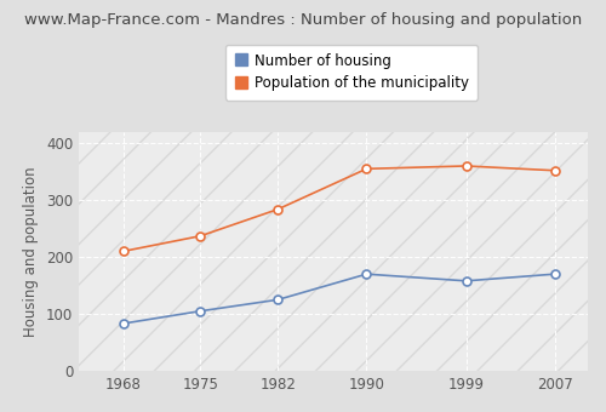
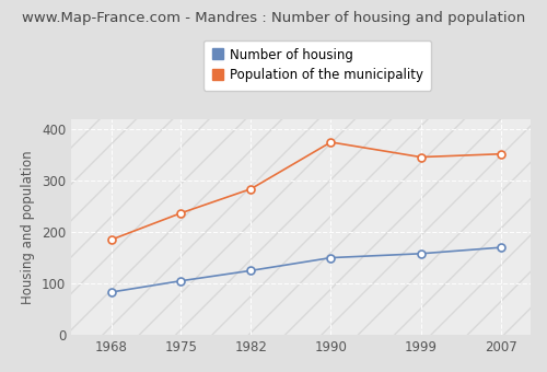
Population of the municipality/1968: 210 -> 185
Number of housing/1990: 170 -> 150
Population of the municipality/1990: 355 -> 375
Population of the municipality/1999: 360 -> 346
